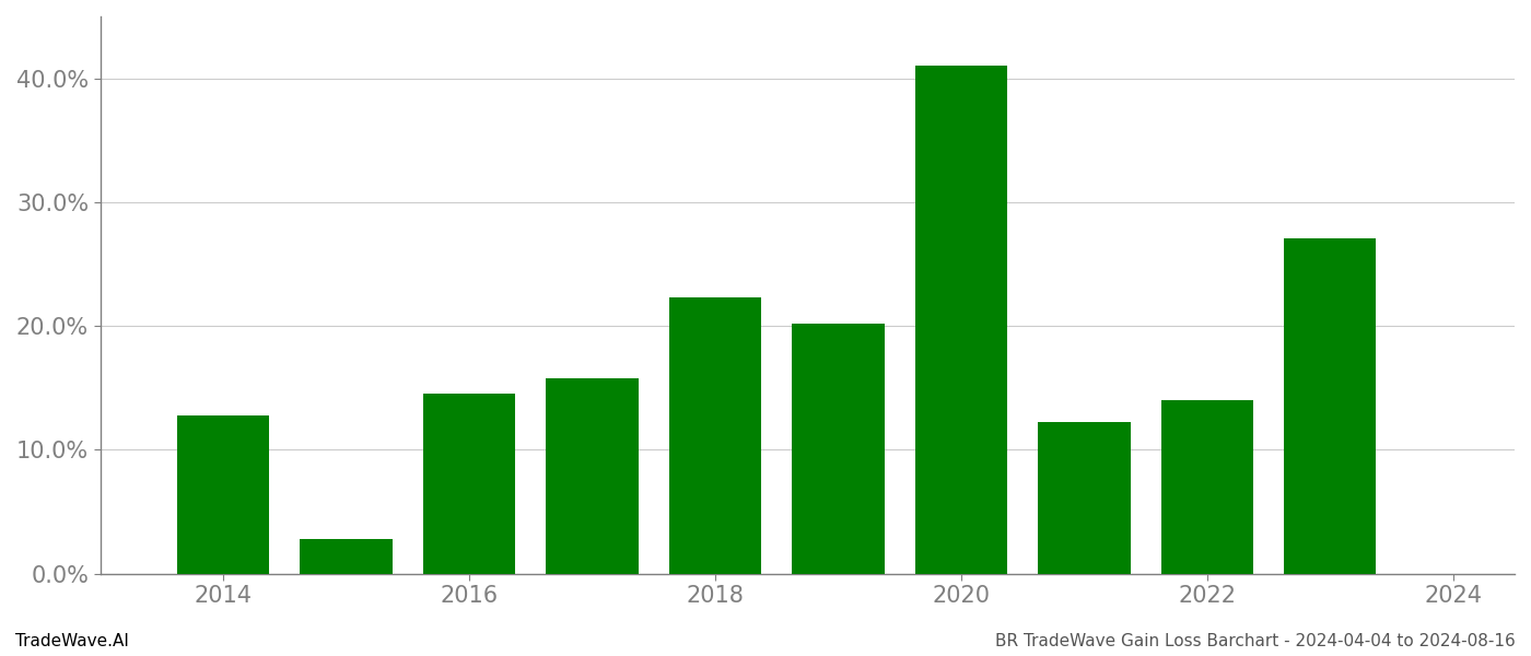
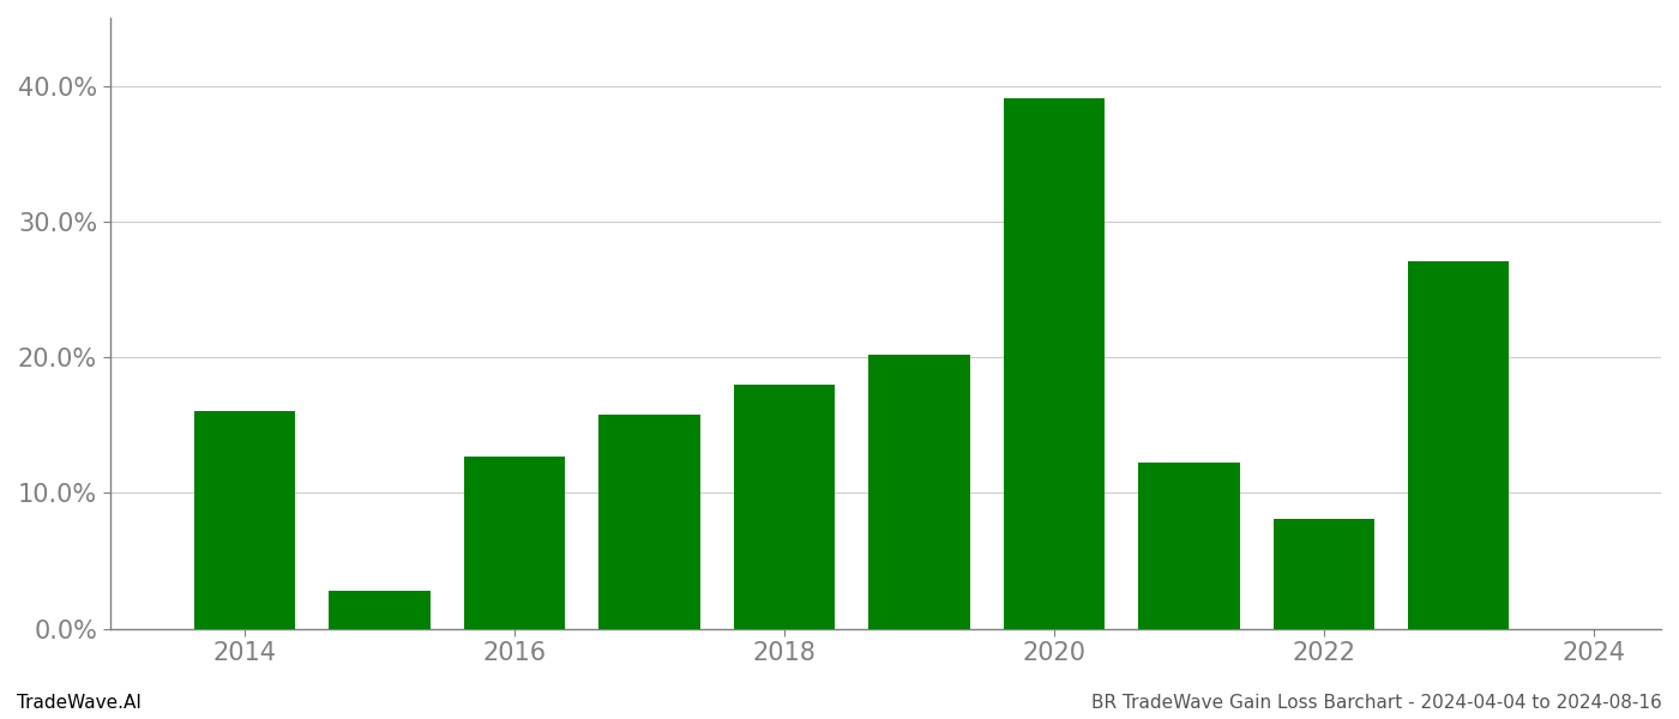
2014: 12.8% -> 16.0%
2016: 14.5% -> 12.7%
2018: 22.3% -> 18.0%
2020: 41.0% -> 39.1%
2022: 14.0% -> 8.1%
